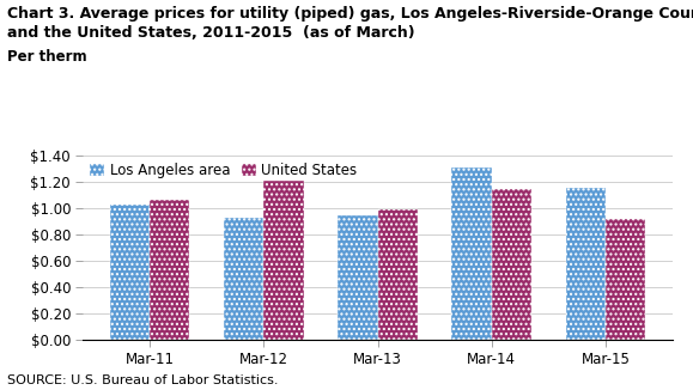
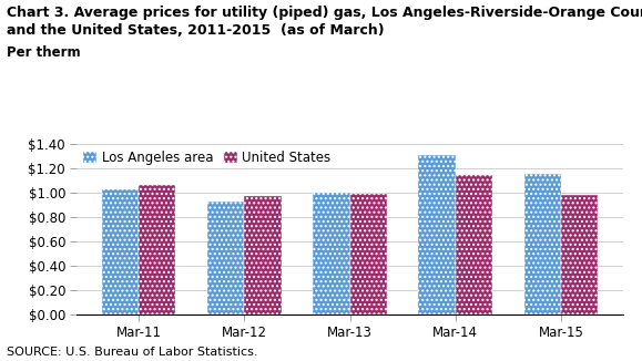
United States/Mar-12: $1.21 -> $0.97
Los Angeles area/Mar-13: $0.95 -> $1.00
United States/Mar-15: $0.92 -> $0.98
